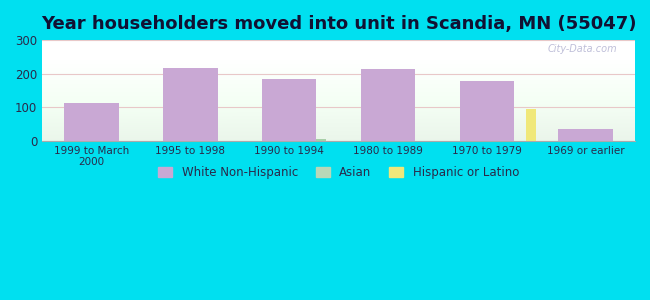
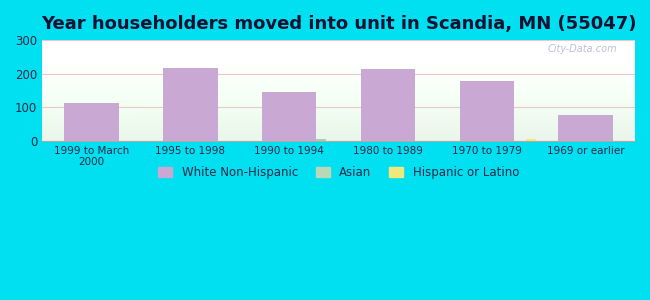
White Non-Hispanic/1990 to 1994: 185 -> 147
Hispanic or Latino/1970 to 1979: 95 -> 5
White Non-Hispanic/1969 or earlier: 35 -> 78
